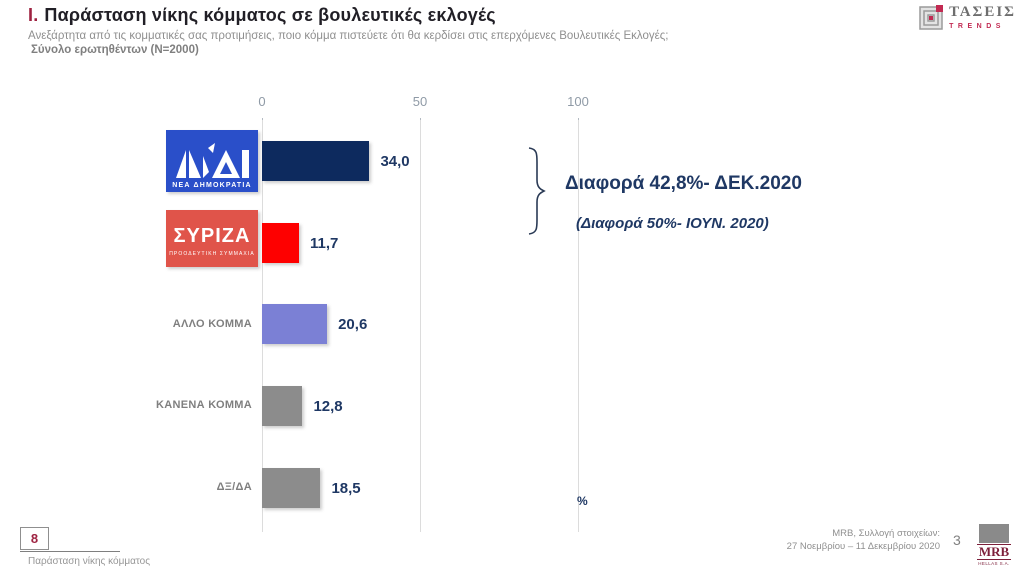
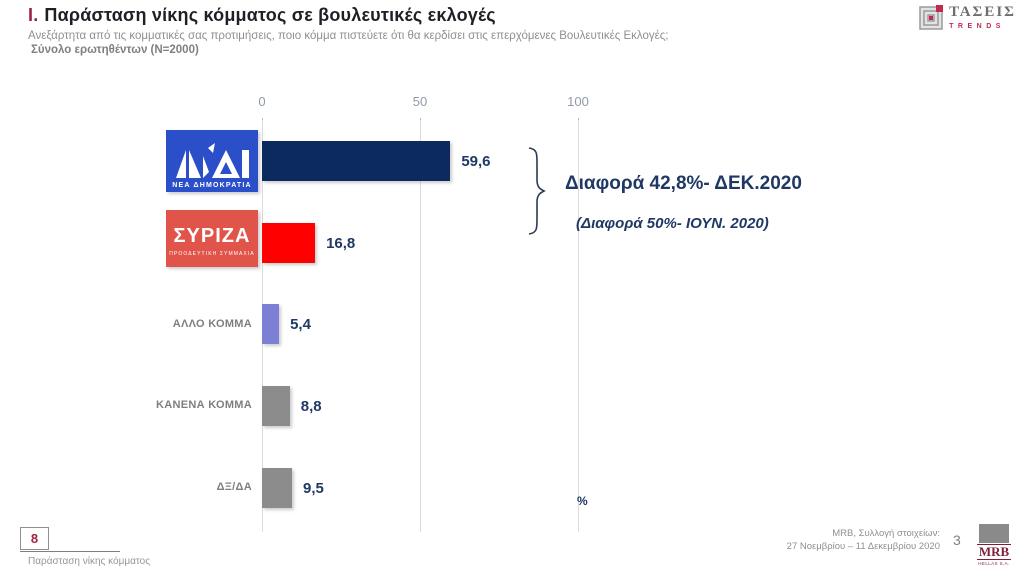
ΝΕΑ ΔΗΜΟΚΡΑΤΙΑ: 34,0 -> 59,6
ΣΥΡΙΖΑ: 11,7 -> 16,8
ΑΛΛΟ ΚΟΜΜΑ: 20,6 -> 5,4
ΚΑΝΕΝΑ ΚΟΜΜΑ: 12,8 -> 8,8
ΔΞ/ΔΑ: 18,5 -> 9,5
